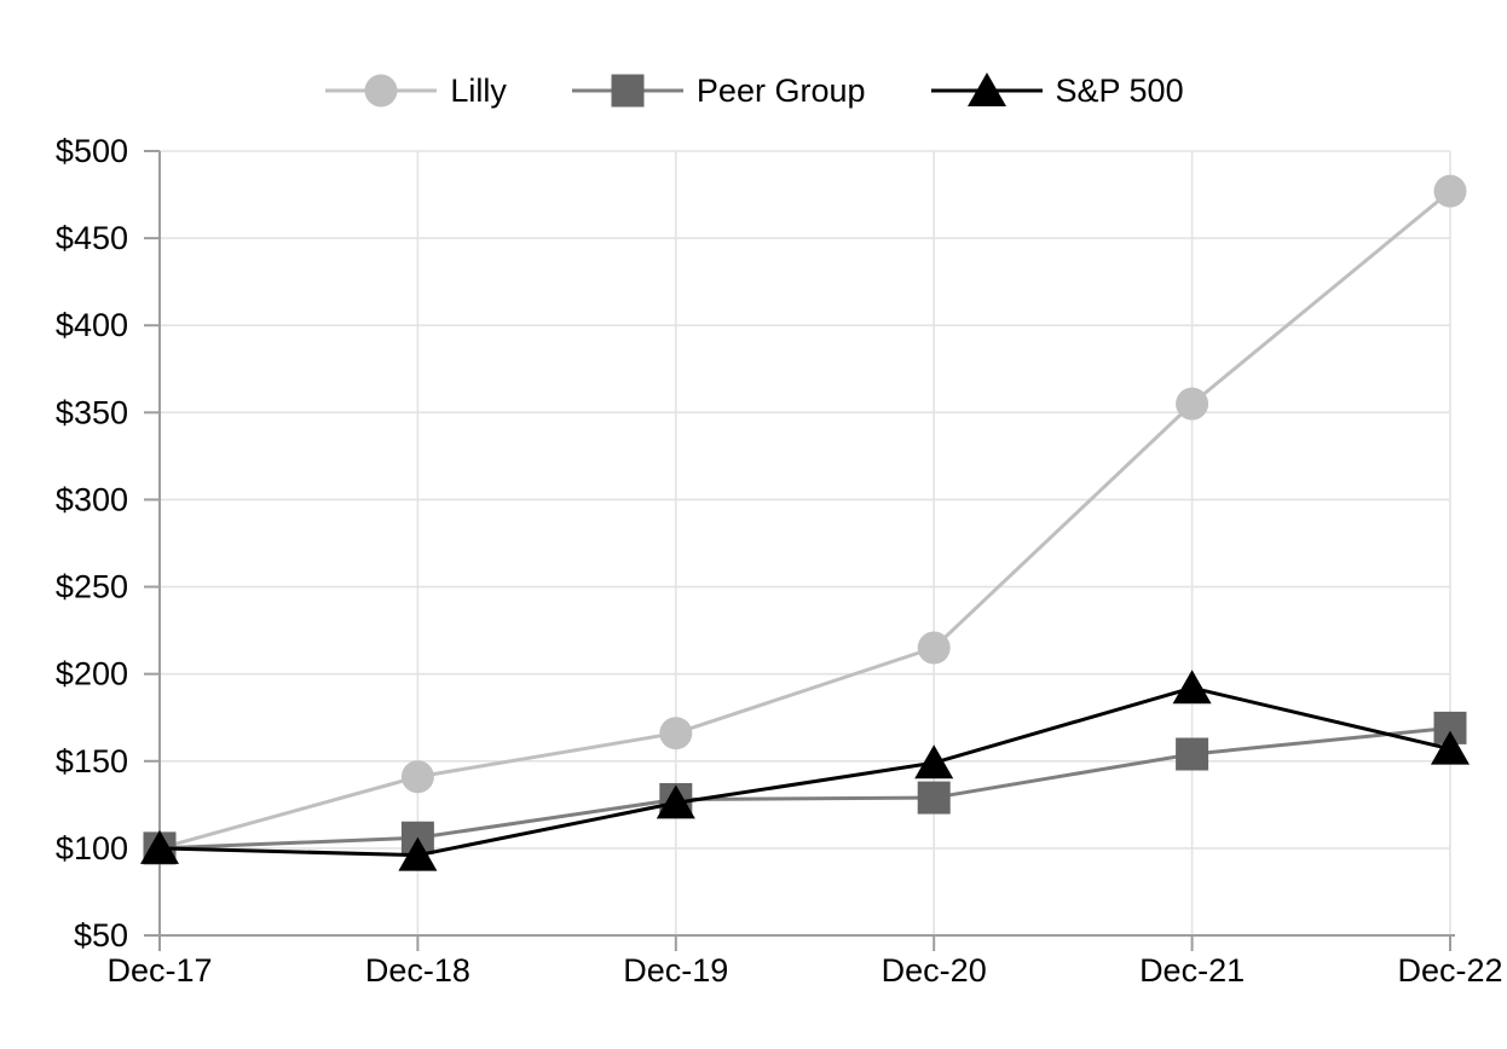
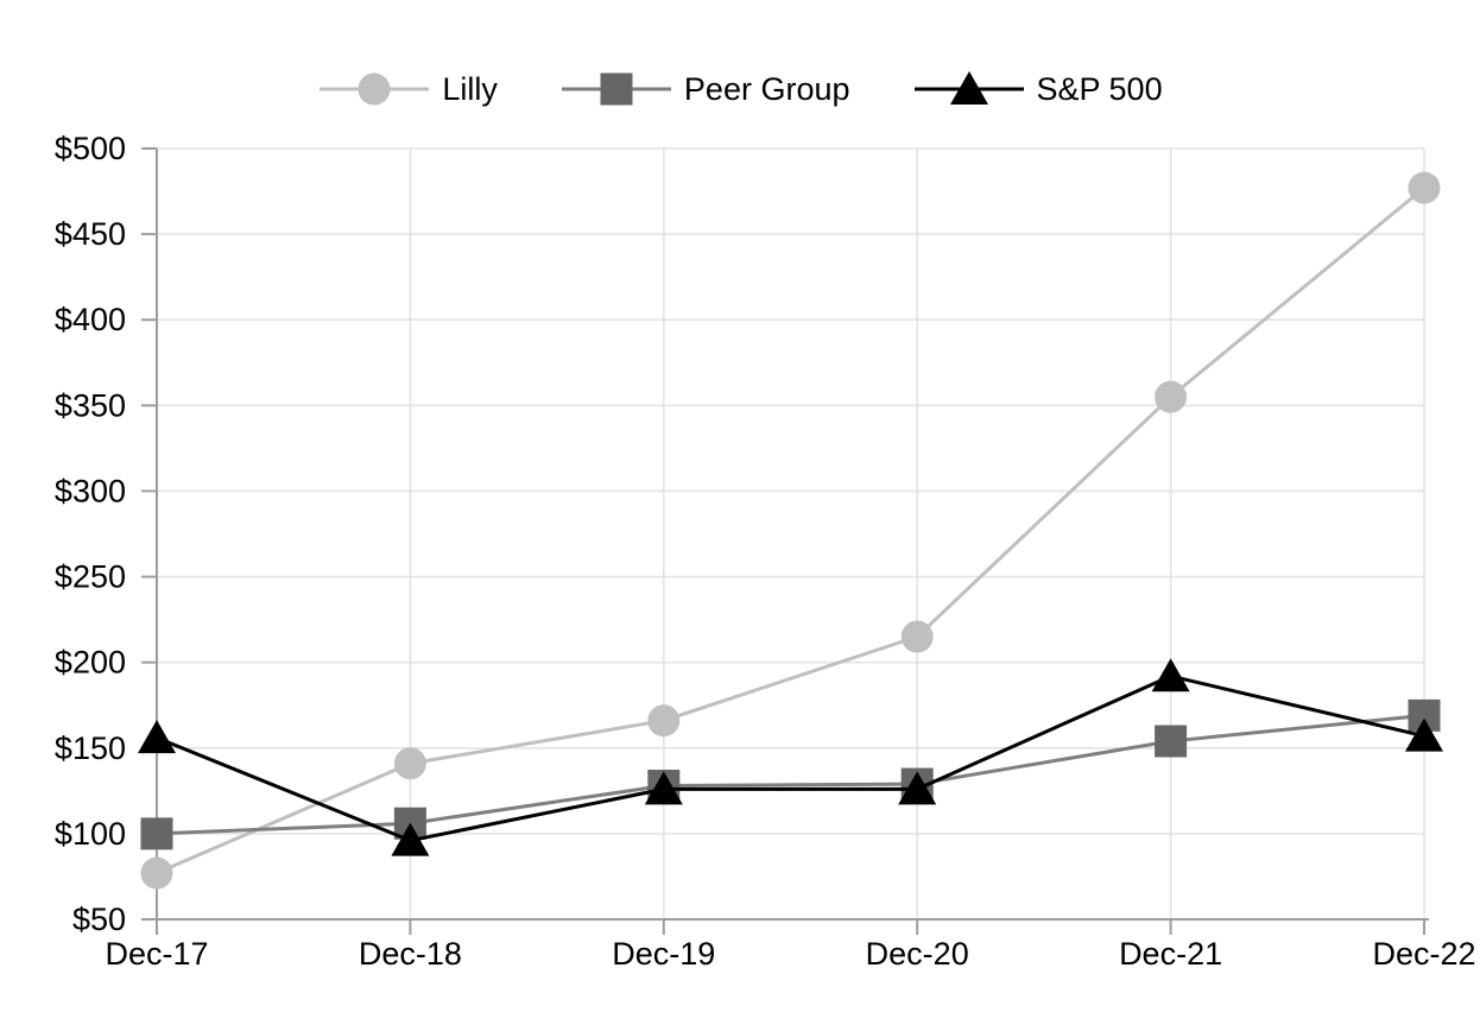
Lilly/Dec-17: $100 -> $77
S&P 500/Dec-17: $100 -> $156
S&P 500/Dec-20: $149 -> $126
